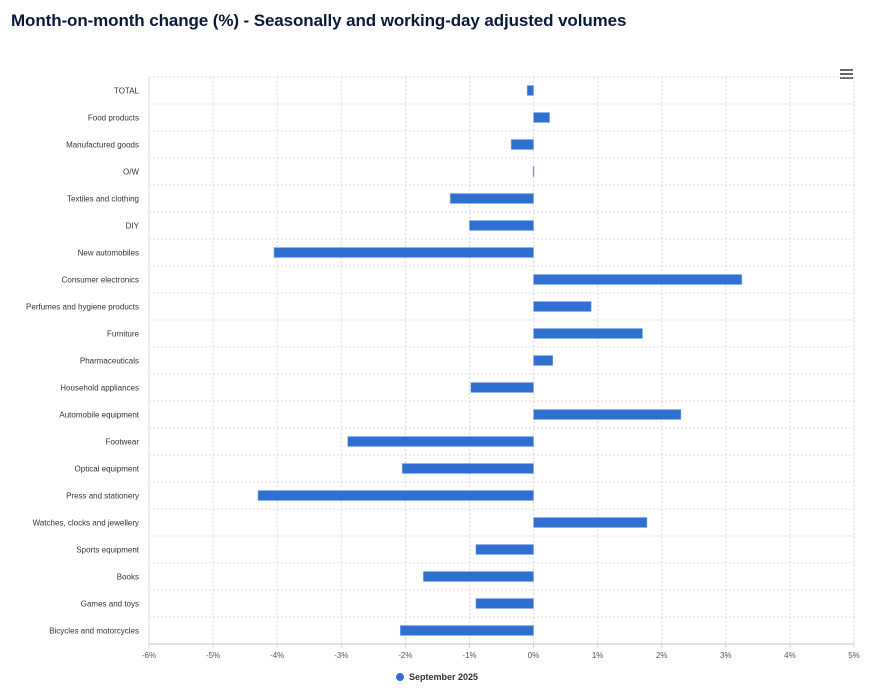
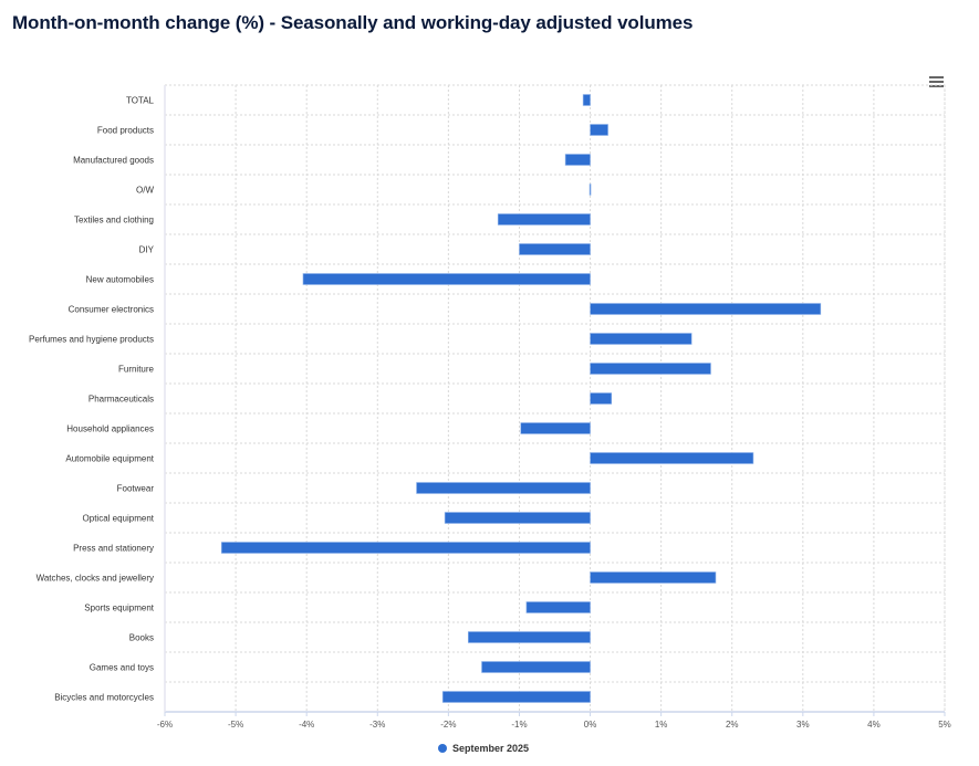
Perfumes and hygiene products: 0.9% -> 1.4%
Footwear: -2.9% -> -2.5%
Press and stationery: -4.3% -> -5.2%
Games and toys: -0.9% -> -1.5%
